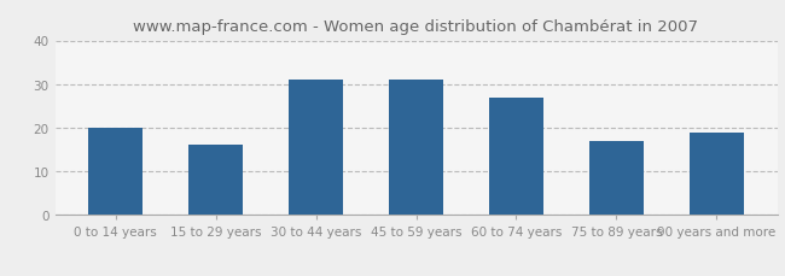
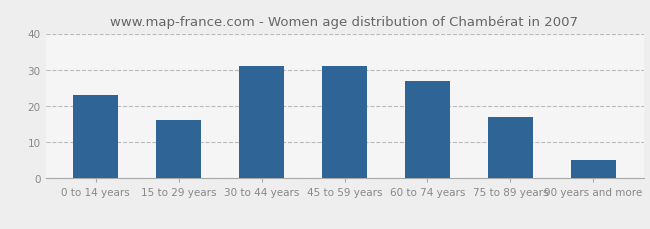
0 to 14 years: 20 -> 23
90 years and more: 19 -> 5
